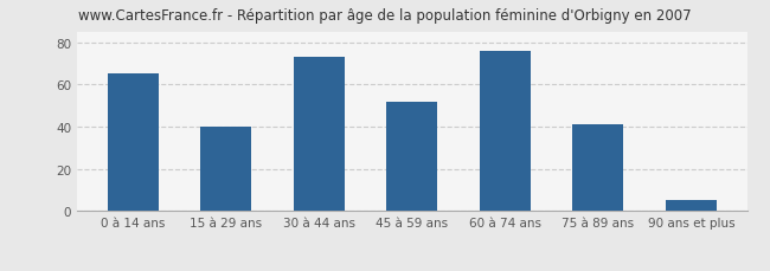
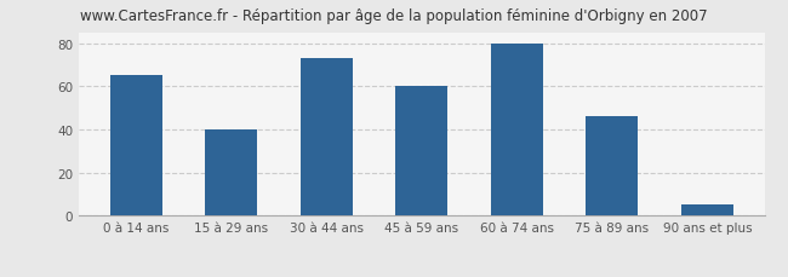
45 à 59 ans: 52 -> 60
60 à 74 ans: 76 -> 80
75 à 89 ans: 41 -> 46
